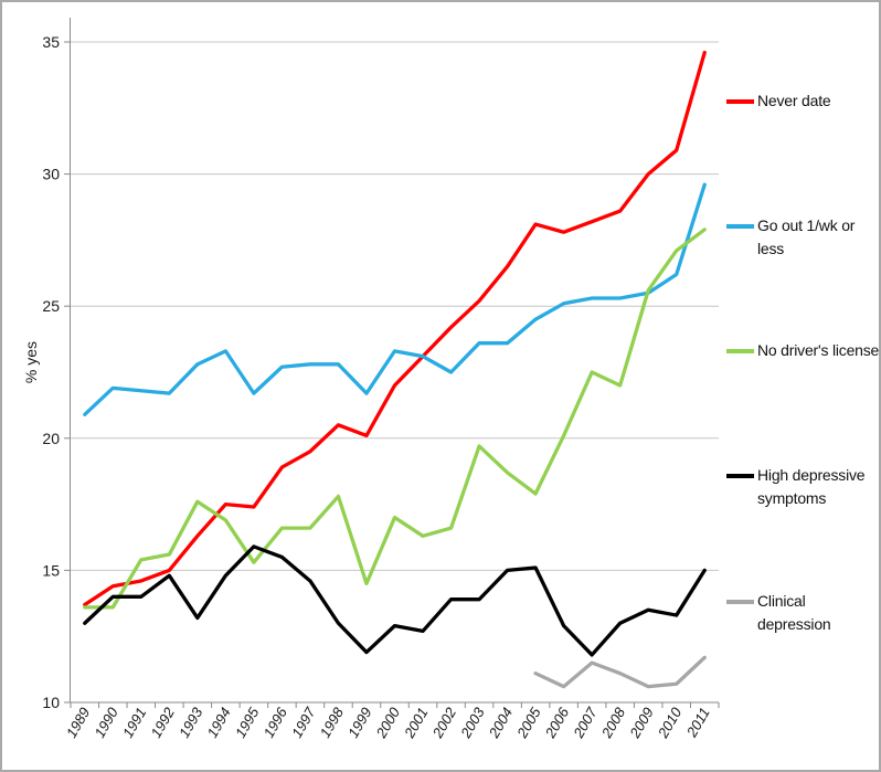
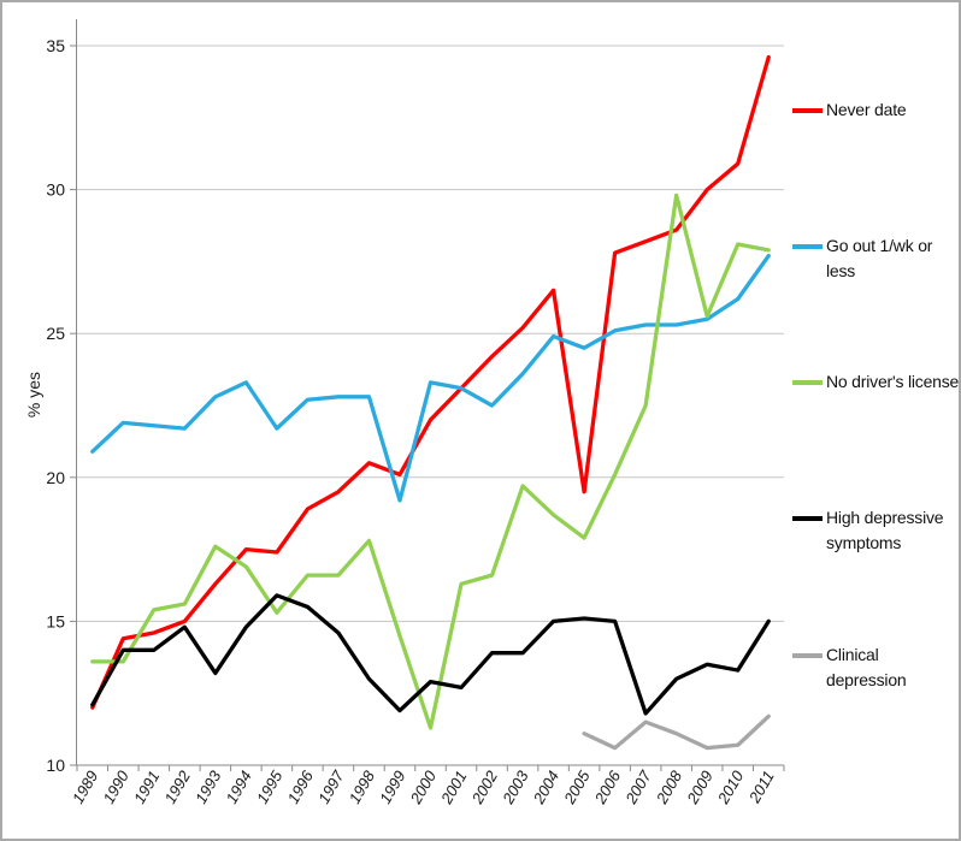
Never date/1989: 13.7 -> 12.0
High depressive symptoms/1989: 13.0 -> 12.1
Go out 1/wk or less/1999: 21.7 -> 19.2
No driver's license/2000: 17.0 -> 11.3
Go out 1/wk or less/2004: 23.6 -> 24.9
Never date/2005: 28.1 -> 19.5
High depressive symptoms/2006: 12.9 -> 15.0
No driver's license/2008: 22.0 -> 29.8
No driver's license/2010: 27.1 -> 28.1
Go out 1/wk or less/2011: 29.6 -> 27.7
